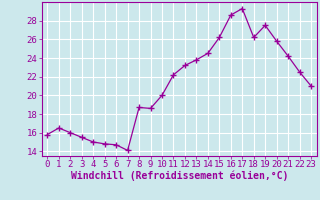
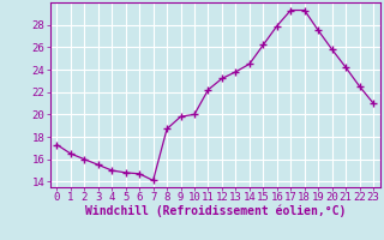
0: 15.8 -> 17.3
9: 18.6 -> 19.8
16: 28.6 -> 27.9
18: 26.2 -> 29.3
